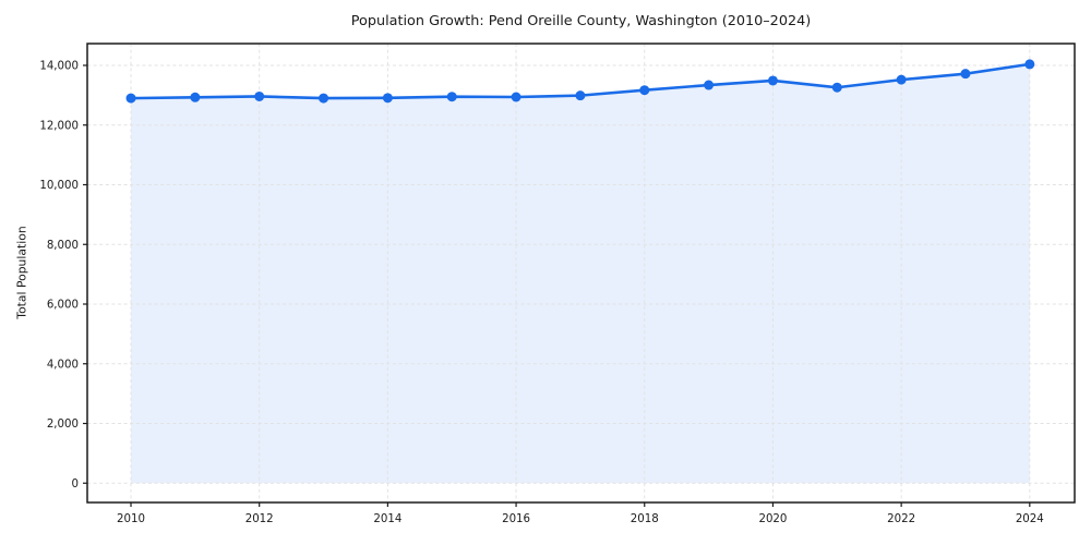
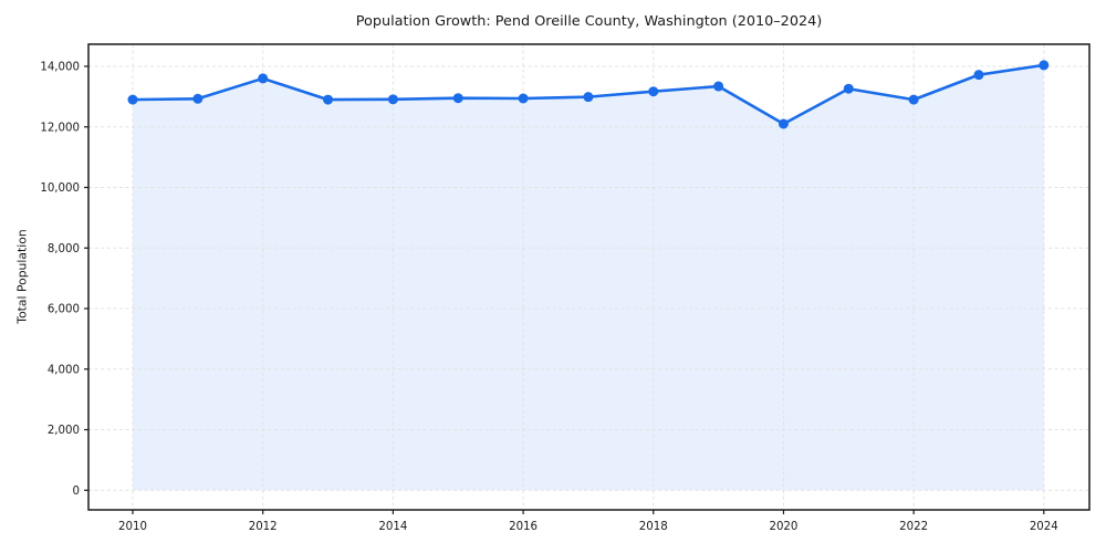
2012: 13000 -> 13600
2020: 13500 -> 12100
2022: 13500 -> 12900
